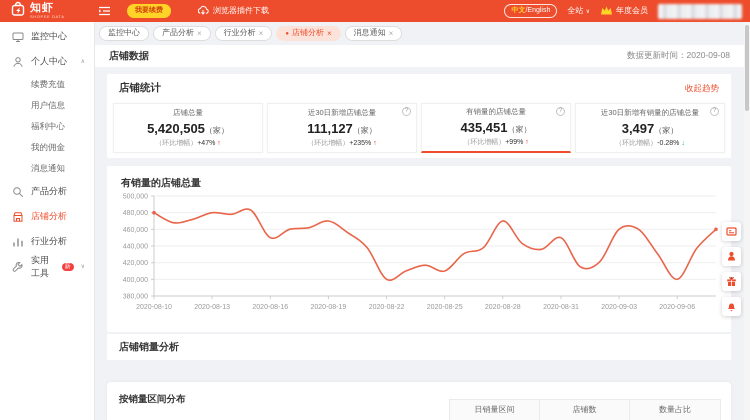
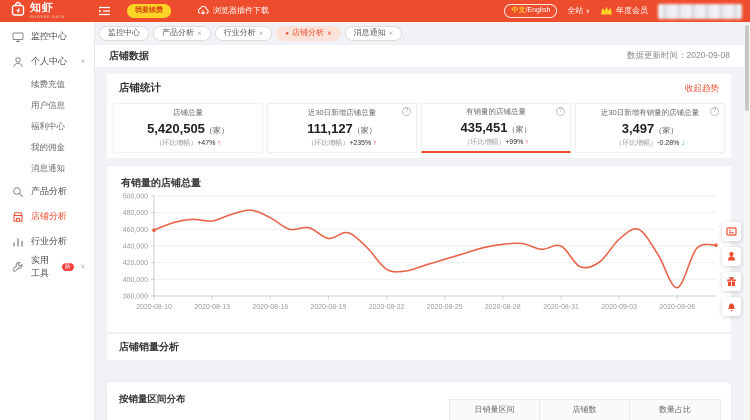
2020-08-10: 480000 -> 460000
2020-08-13: 480000 -> 470000
2020-08-16: 450000 -> 470000
2020-08-19: 470000 -> 450000
2020-08-22: 400000 -> 410000
2020-08-25: 410000 -> 420000
2020-08-28: 470000 -> 440000
2020-08-31: 450000 -> 440000
2020-09-03: 460000 -> 450000
2020-09-06: 400000 -> 390000
2020-09-08: 460000 -> 440000
